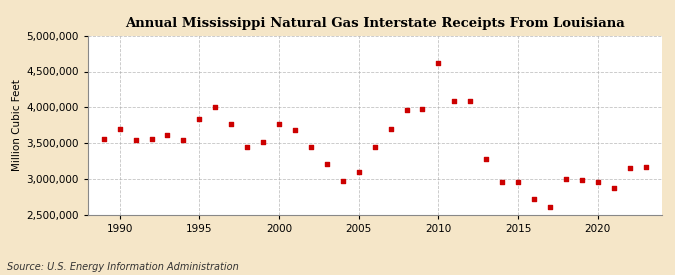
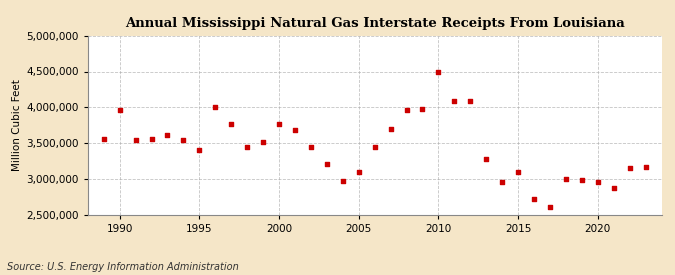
1990: 3,700,000 -> 3,960,000
1995: 3,840,000 -> 3,400,000
2010: 4,620,000 -> 4,500,000
2015: 2,960,000 -> 3,100,000
